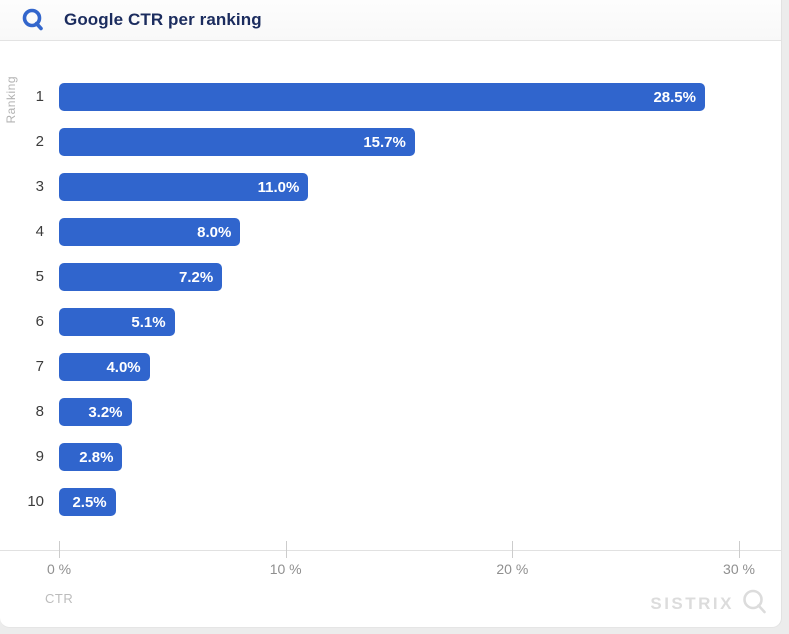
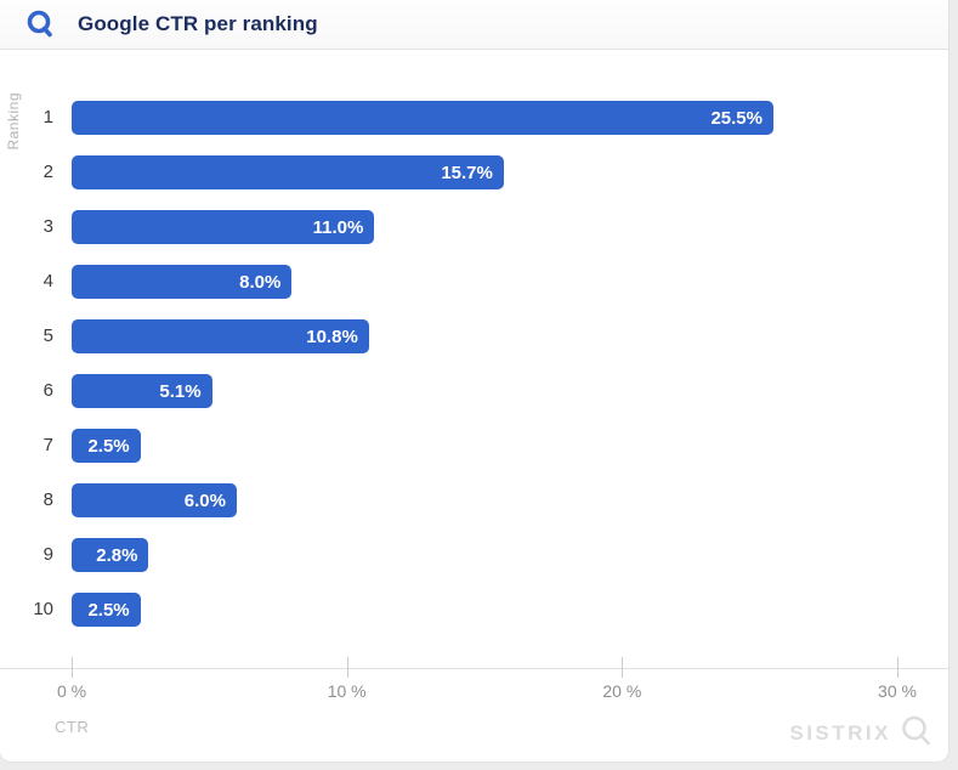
1: 28.5% -> 25.5%
5: 7.2% -> 10.8%
7: 4.0% -> 2.5%
8: 3.2% -> 6.0%
